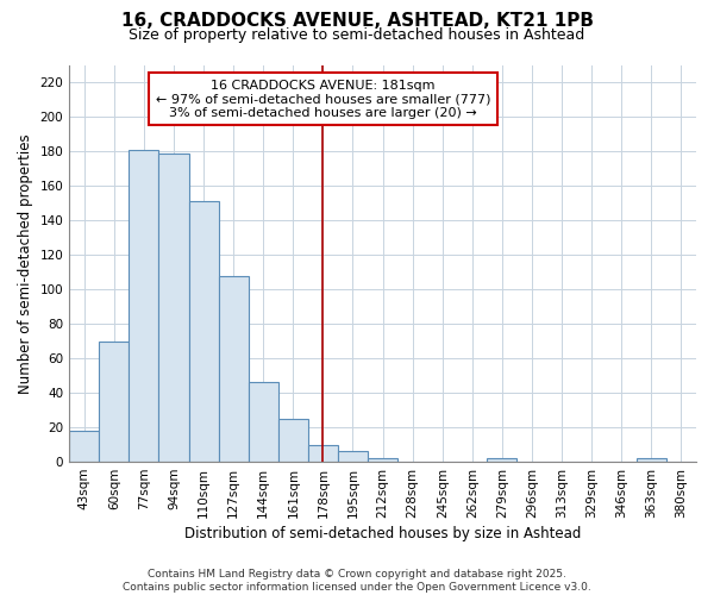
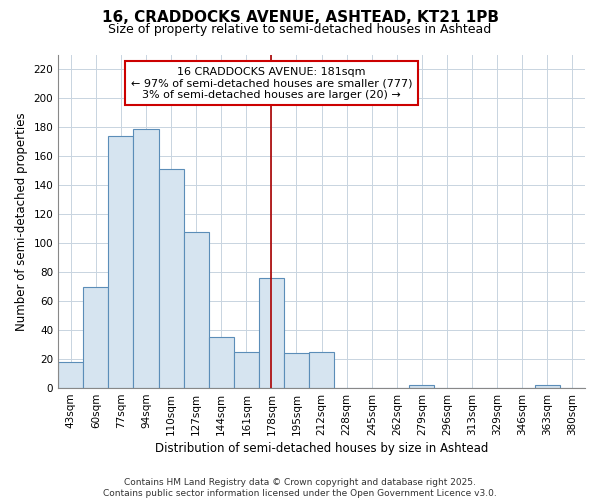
77sqm: 181 -> 174
144sqm: 46 -> 35
178sqm: 10 -> 76
195sqm: 6 -> 24
212sqm: 2 -> 25
